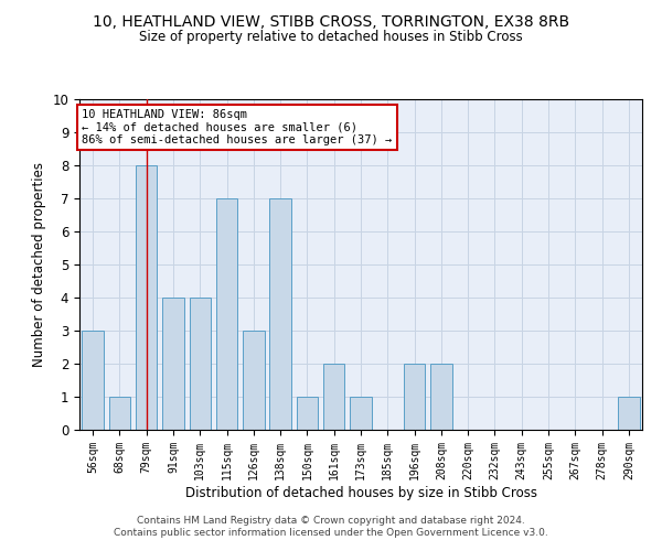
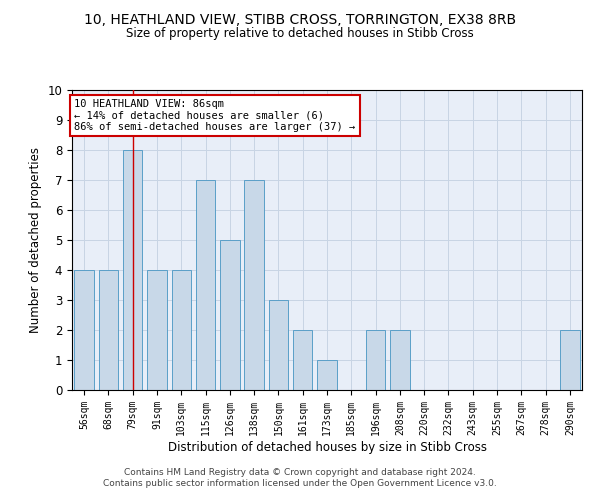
56sqm: 3 -> 4
68sqm: 1 -> 4
126sqm: 3 -> 5
150sqm: 1 -> 3
290sqm: 1 -> 2
